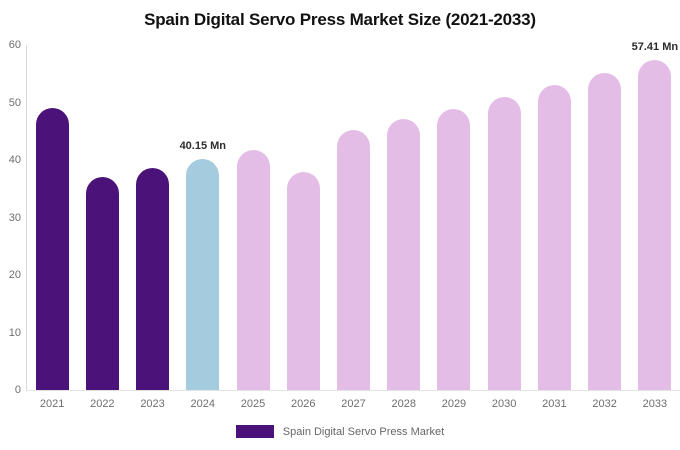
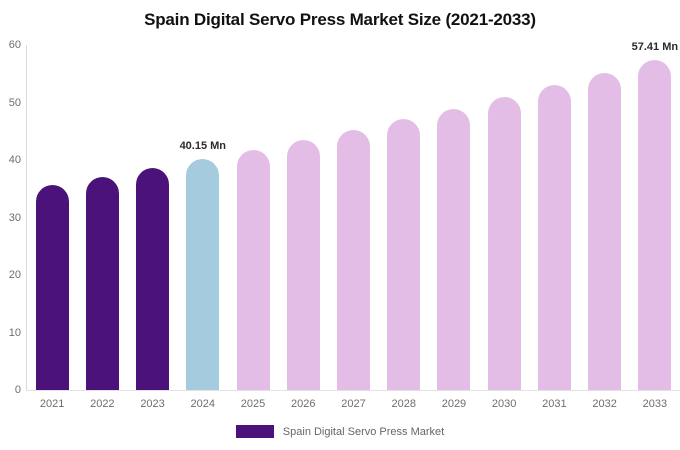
2021: 49 -> 36
2026: 38 -> 43
